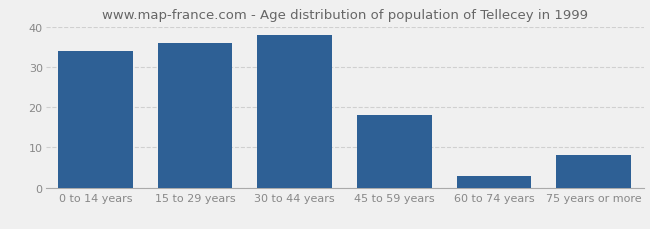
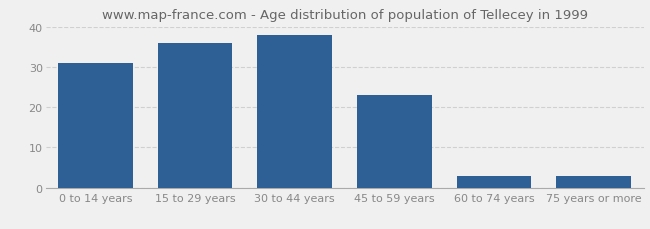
0 to 14 years: 34 -> 31
45 to 59 years: 18 -> 23
75 years or more: 8 -> 3
